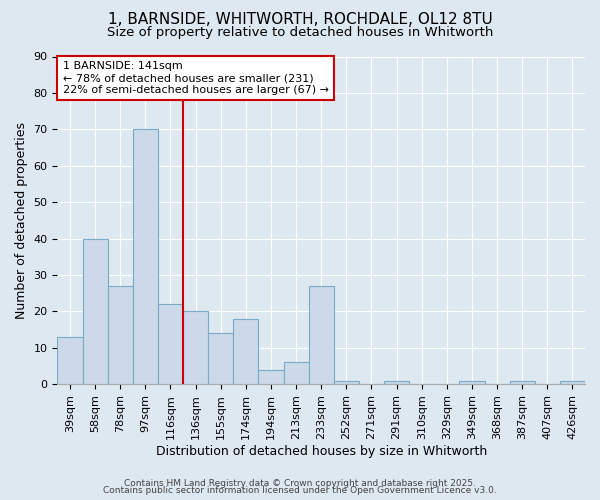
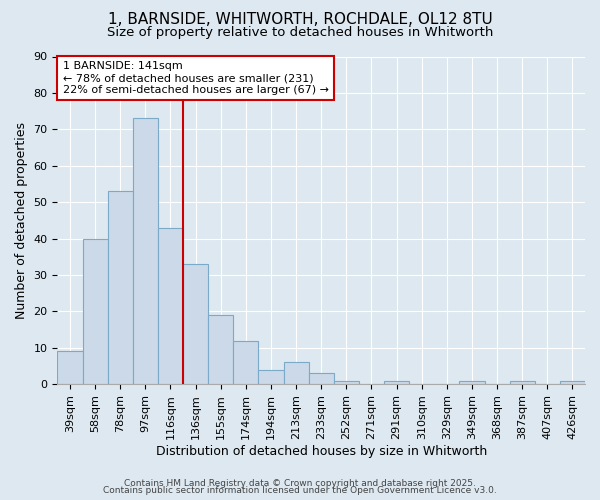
39sqm: 13 -> 9
78sqm: 27 -> 53
97sqm: 70 -> 73
116sqm: 22 -> 43
136sqm: 20 -> 33
155sqm: 14 -> 19
174sqm: 18 -> 12
233sqm: 27 -> 3
